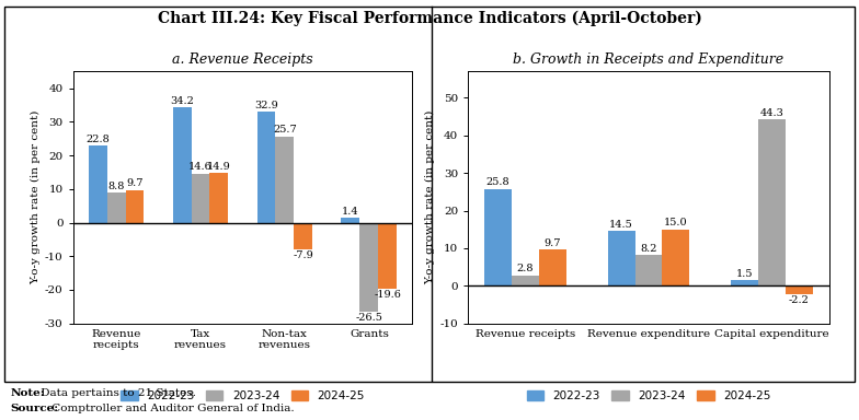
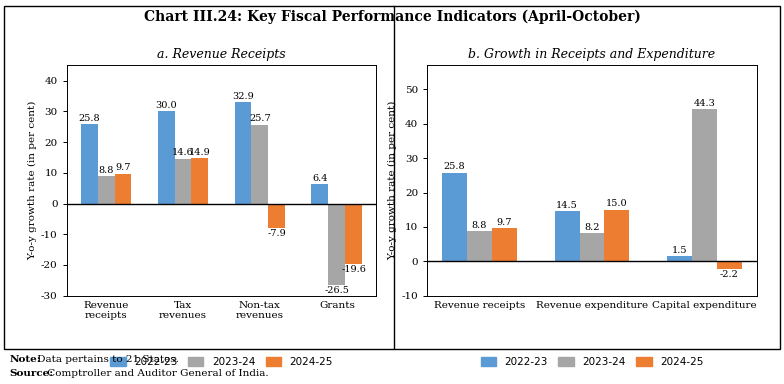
a. Revenue Receipts/2022-23/Revenue receipts: 22.8 -> 25.8
a. Revenue Receipts/2022-23/Tax revenues: 34.2 -> 30.0
a. Revenue Receipts/2022-23/Grants: 1.4 -> 6.4
b. Growth in Receipts and Expenditure/2023-24/Revenue receipts: 2.8 -> 8.8
